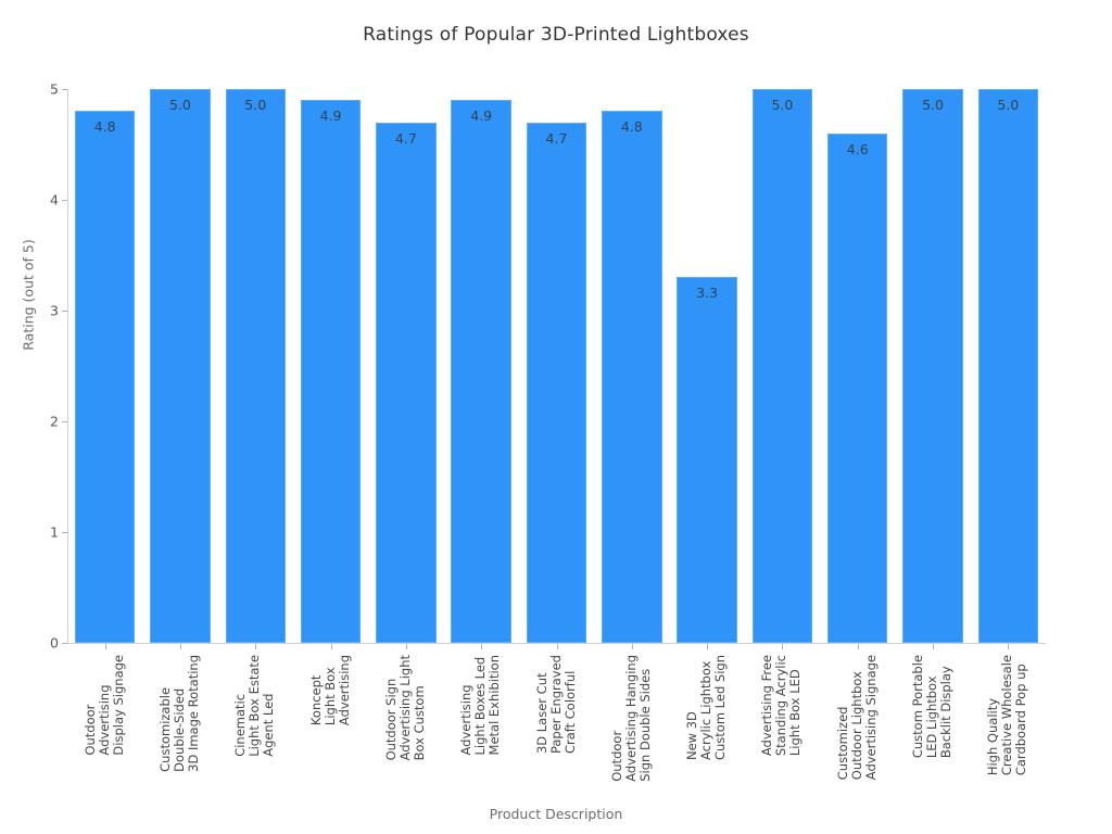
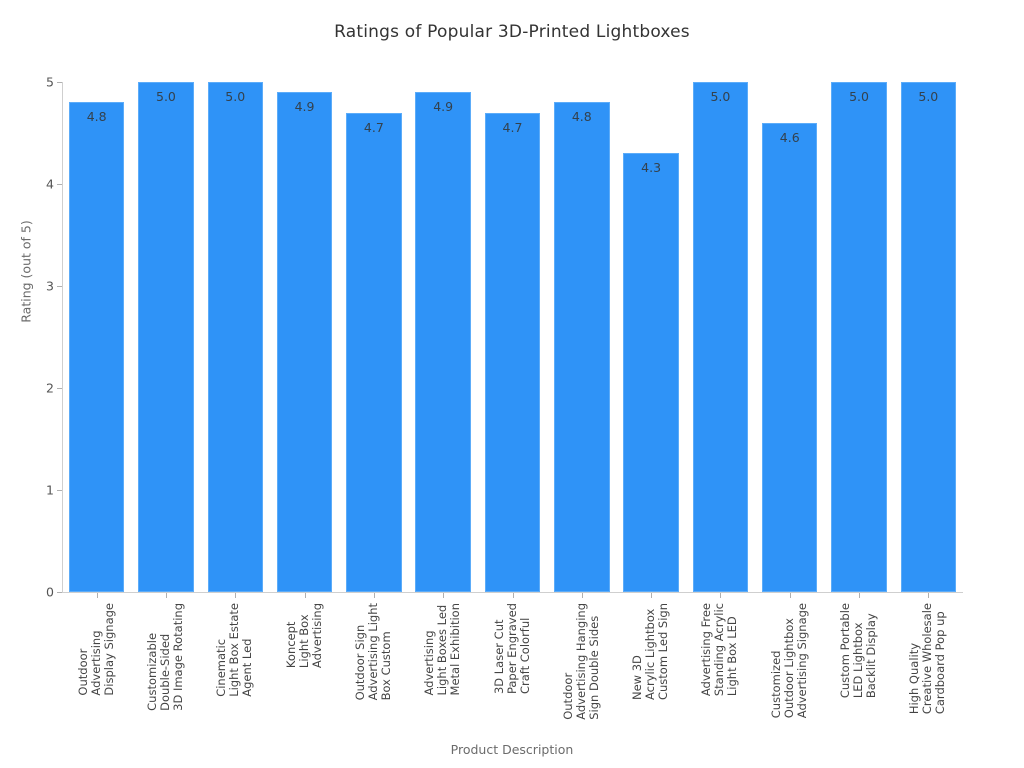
New 3D Acrylic Lightbox Custom Led Sign: 3.3 -> 4.3
